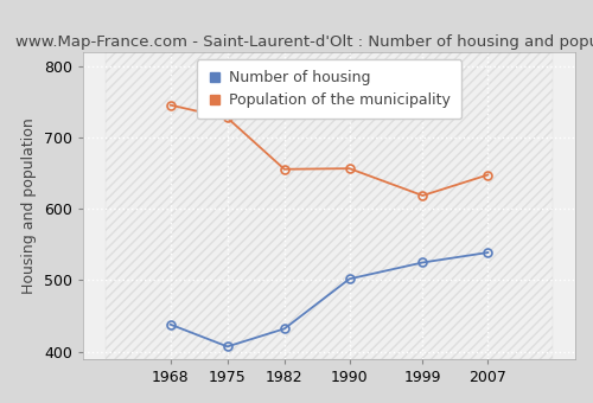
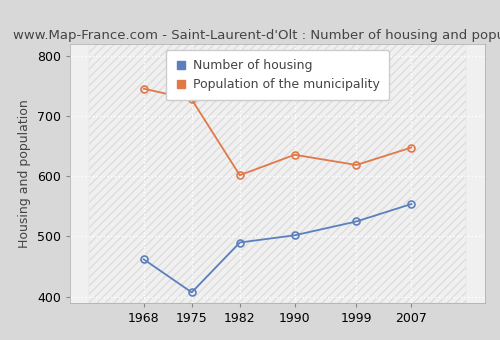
Number of housing/1968: 438 -> 462
Number of housing/1982: 432 -> 490
Population of the municipality/1982: 656 -> 602
Population of the municipality/1990: 657 -> 636
Number of housing/2007: 539 -> 554
